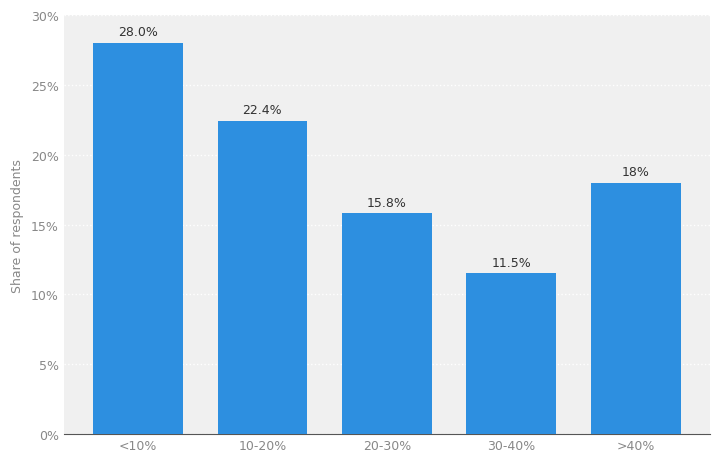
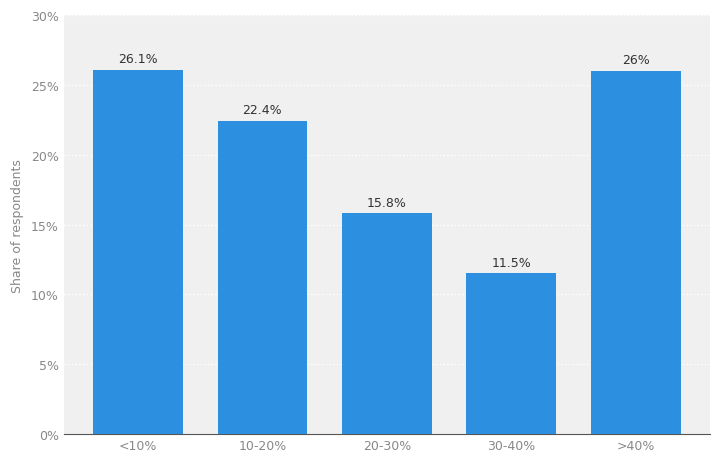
<10%: 28.0% -> 26.1%
>40%: 18% -> 26%
